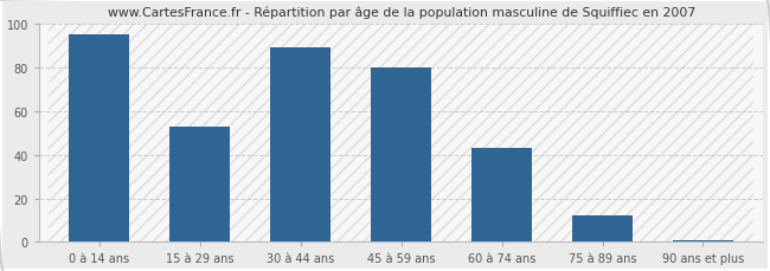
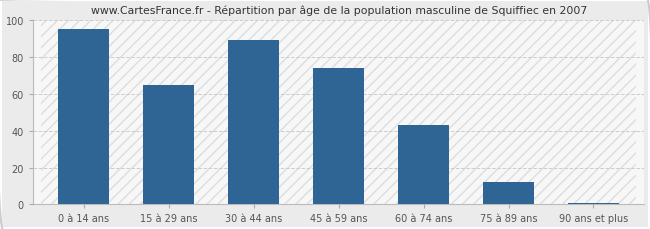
15 à 29 ans: 53 -> 65
45 à 59 ans: 80 -> 74
